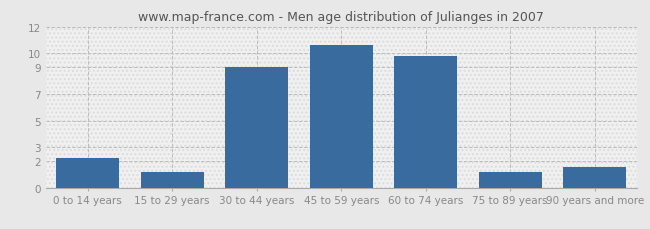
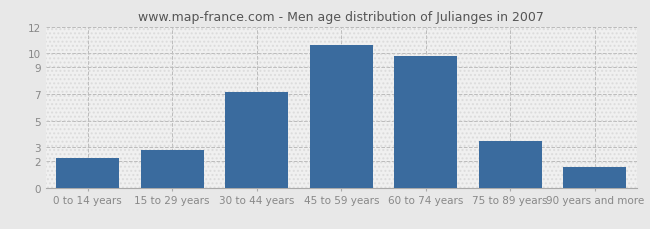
15 to 29 years: 1.2 -> 2.8
30 to 44 years: 9.0 -> 7.1
75 to 89 years: 1.2 -> 3.5
